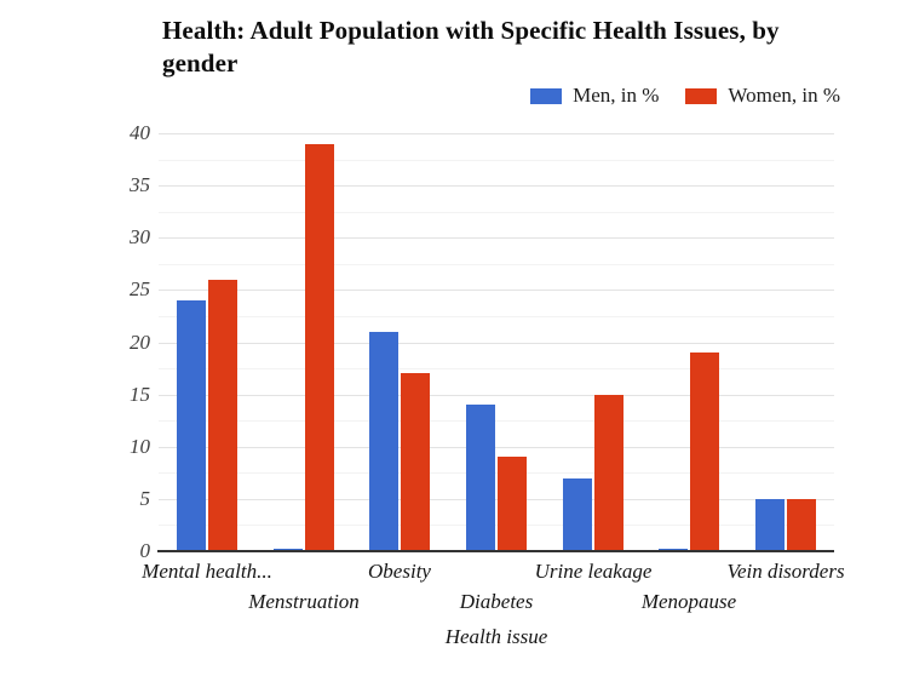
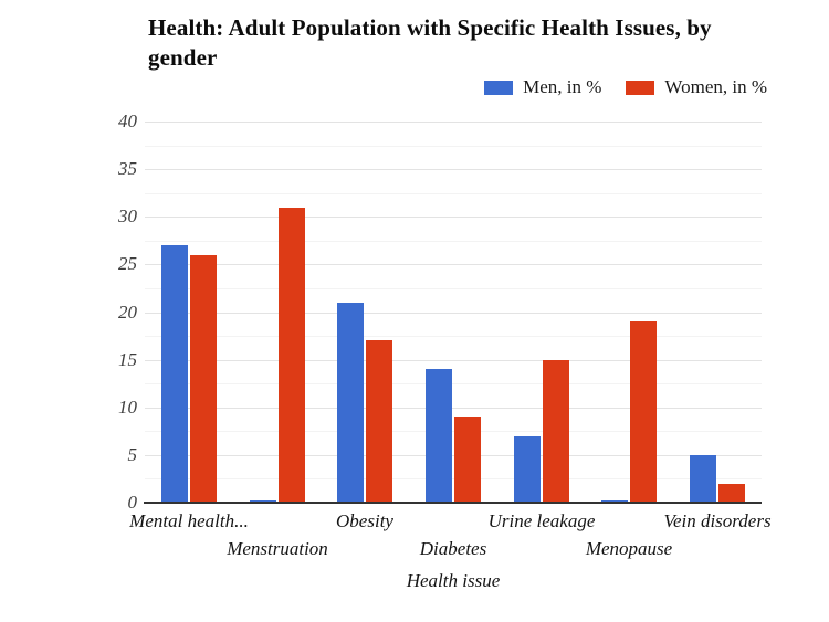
Men, in %/Mental health...: 24 -> 27
Women, in %/Menstruation: 39 -> 31
Women, in %/Vein disorders: 5 -> 2
